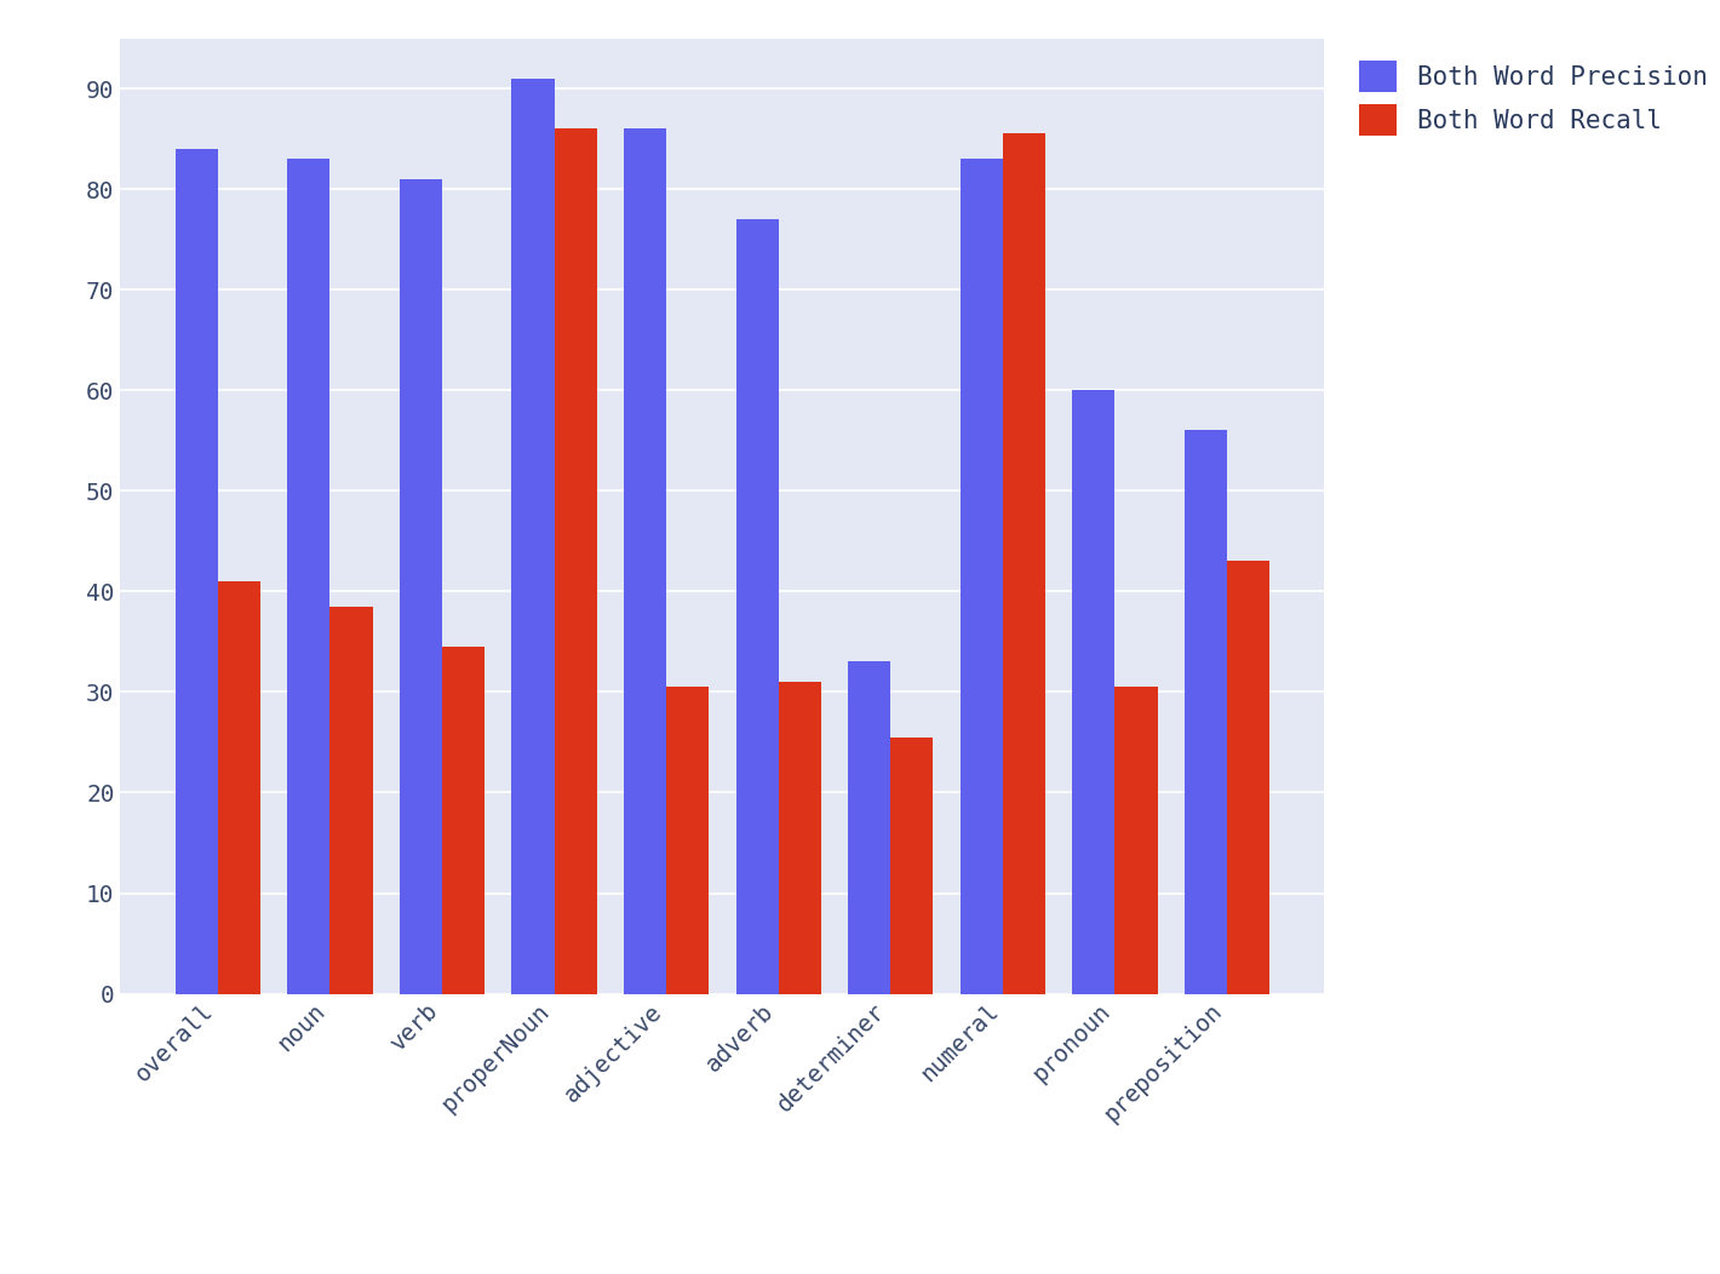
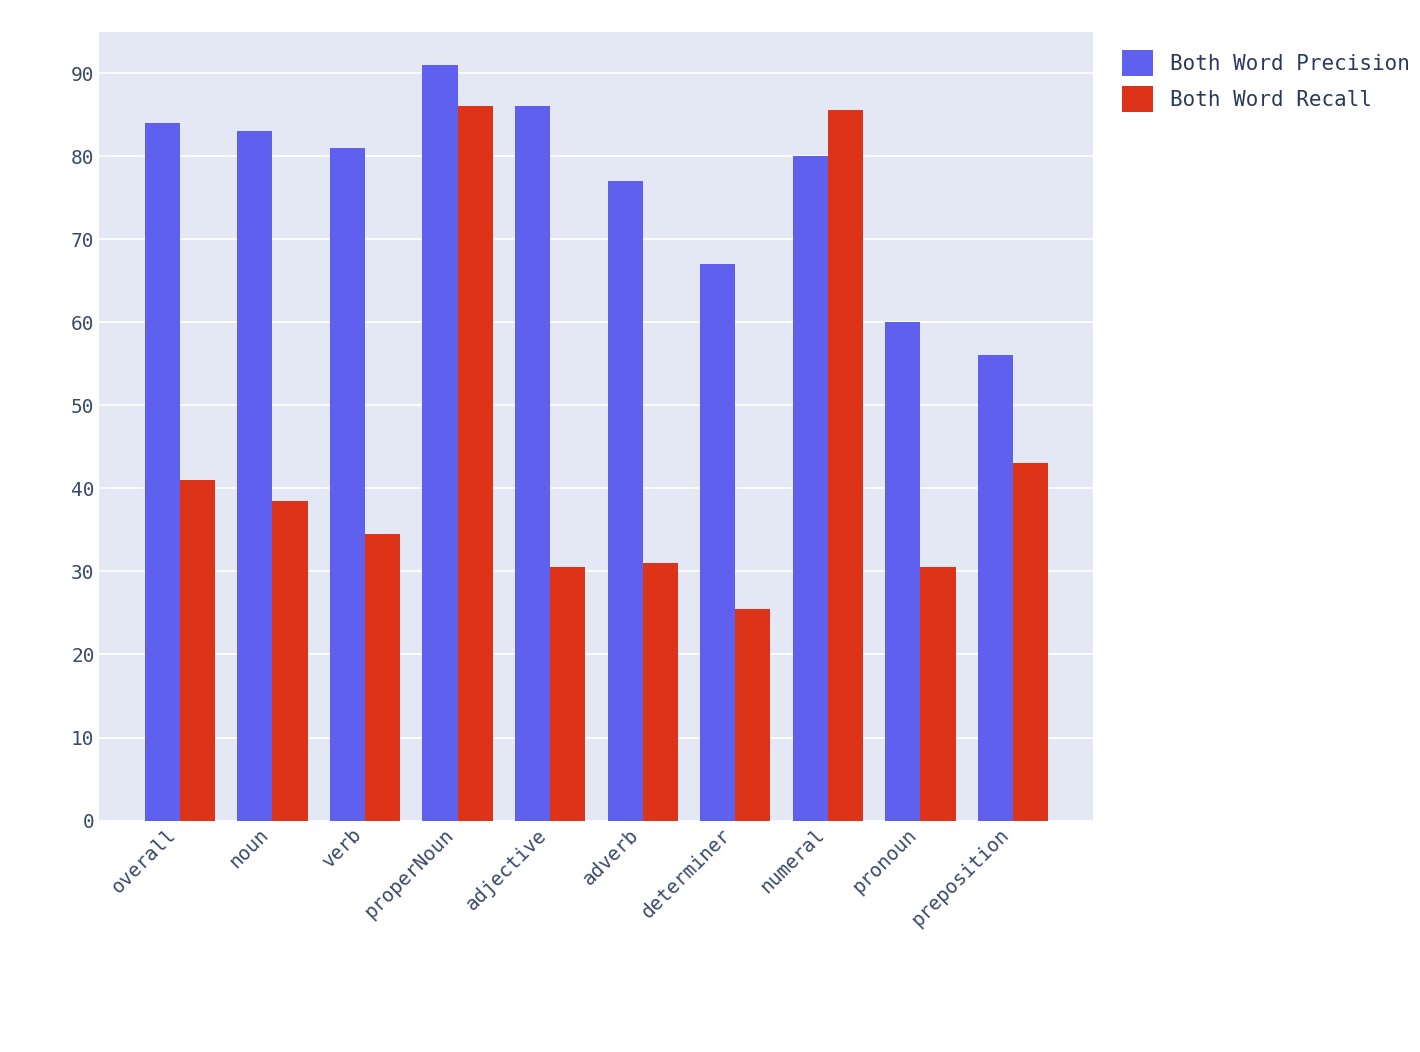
Both Word Precision/determiner: 33 -> 67
Both Word Precision/numeral: 83 -> 80
